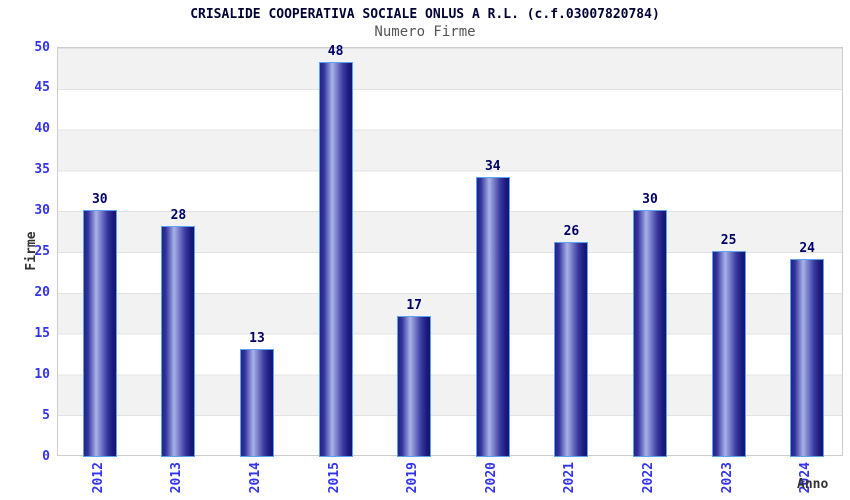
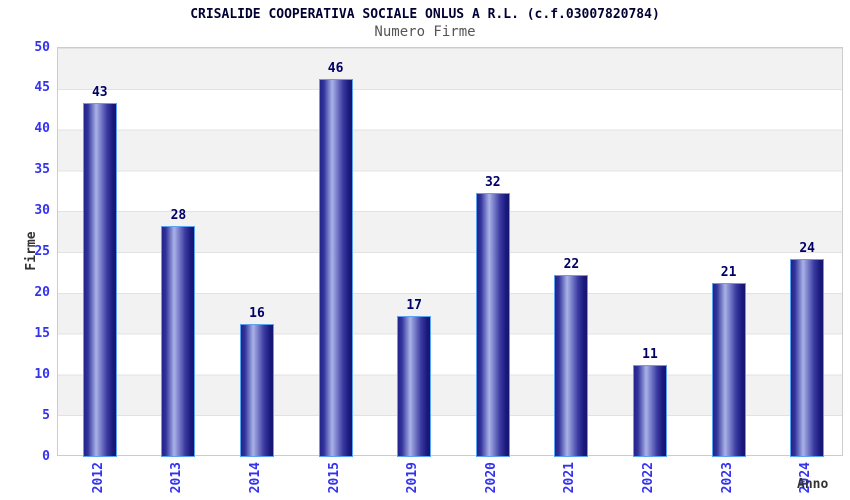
2012: 30 -> 43
2014: 13 -> 16
2015: 48 -> 46
2020: 34 -> 32
2021: 26 -> 22
2022: 30 -> 11
2023: 25 -> 21
